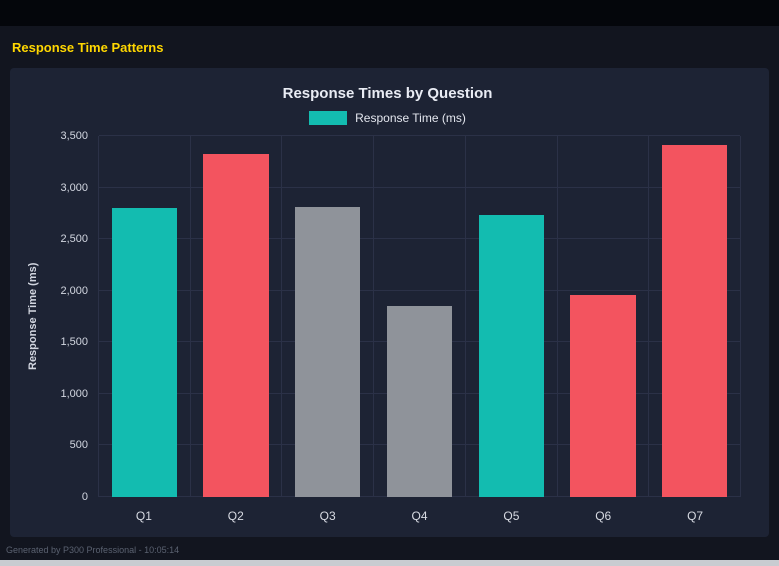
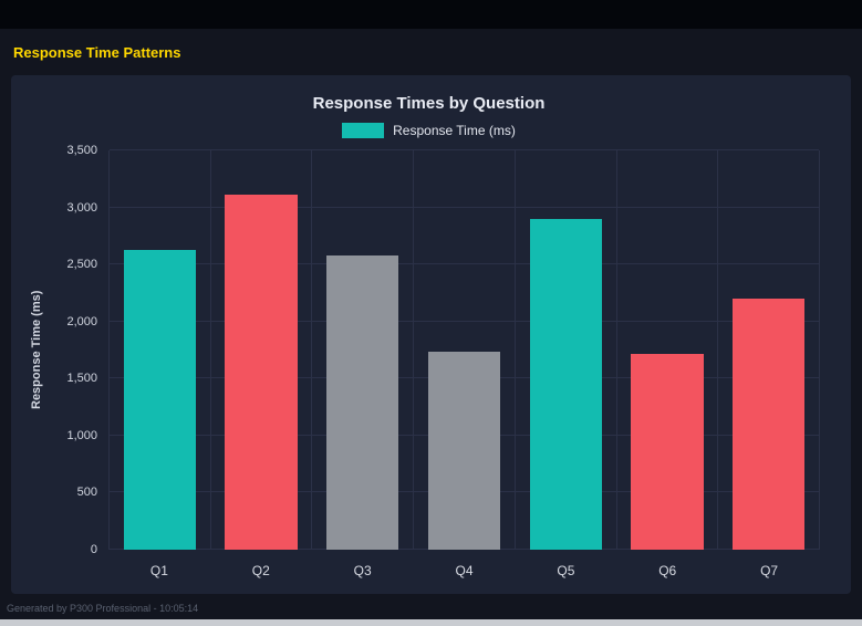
Q1: 2800 -> 2630
Q2: 3330 -> 3110
Q3: 2810 -> 2580
Q4: 1850 -> 1740
Q5: 2730 -> 2900
Q6: 1960 -> 1720
Q7: 3410 -> 2200
